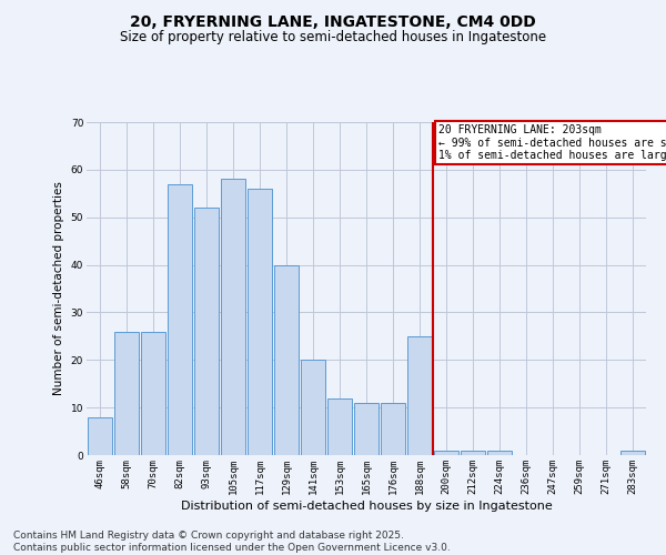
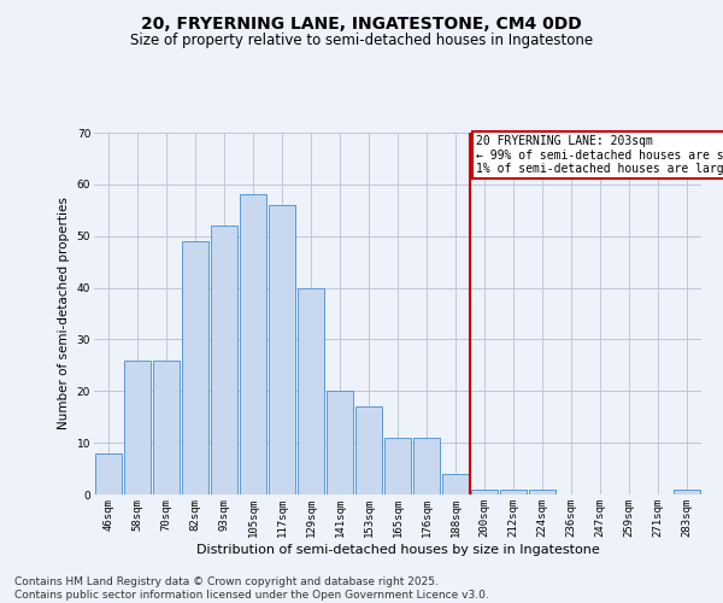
82sqm: 57 -> 49
153sqm: 12 -> 17
188sqm: 25 -> 4
